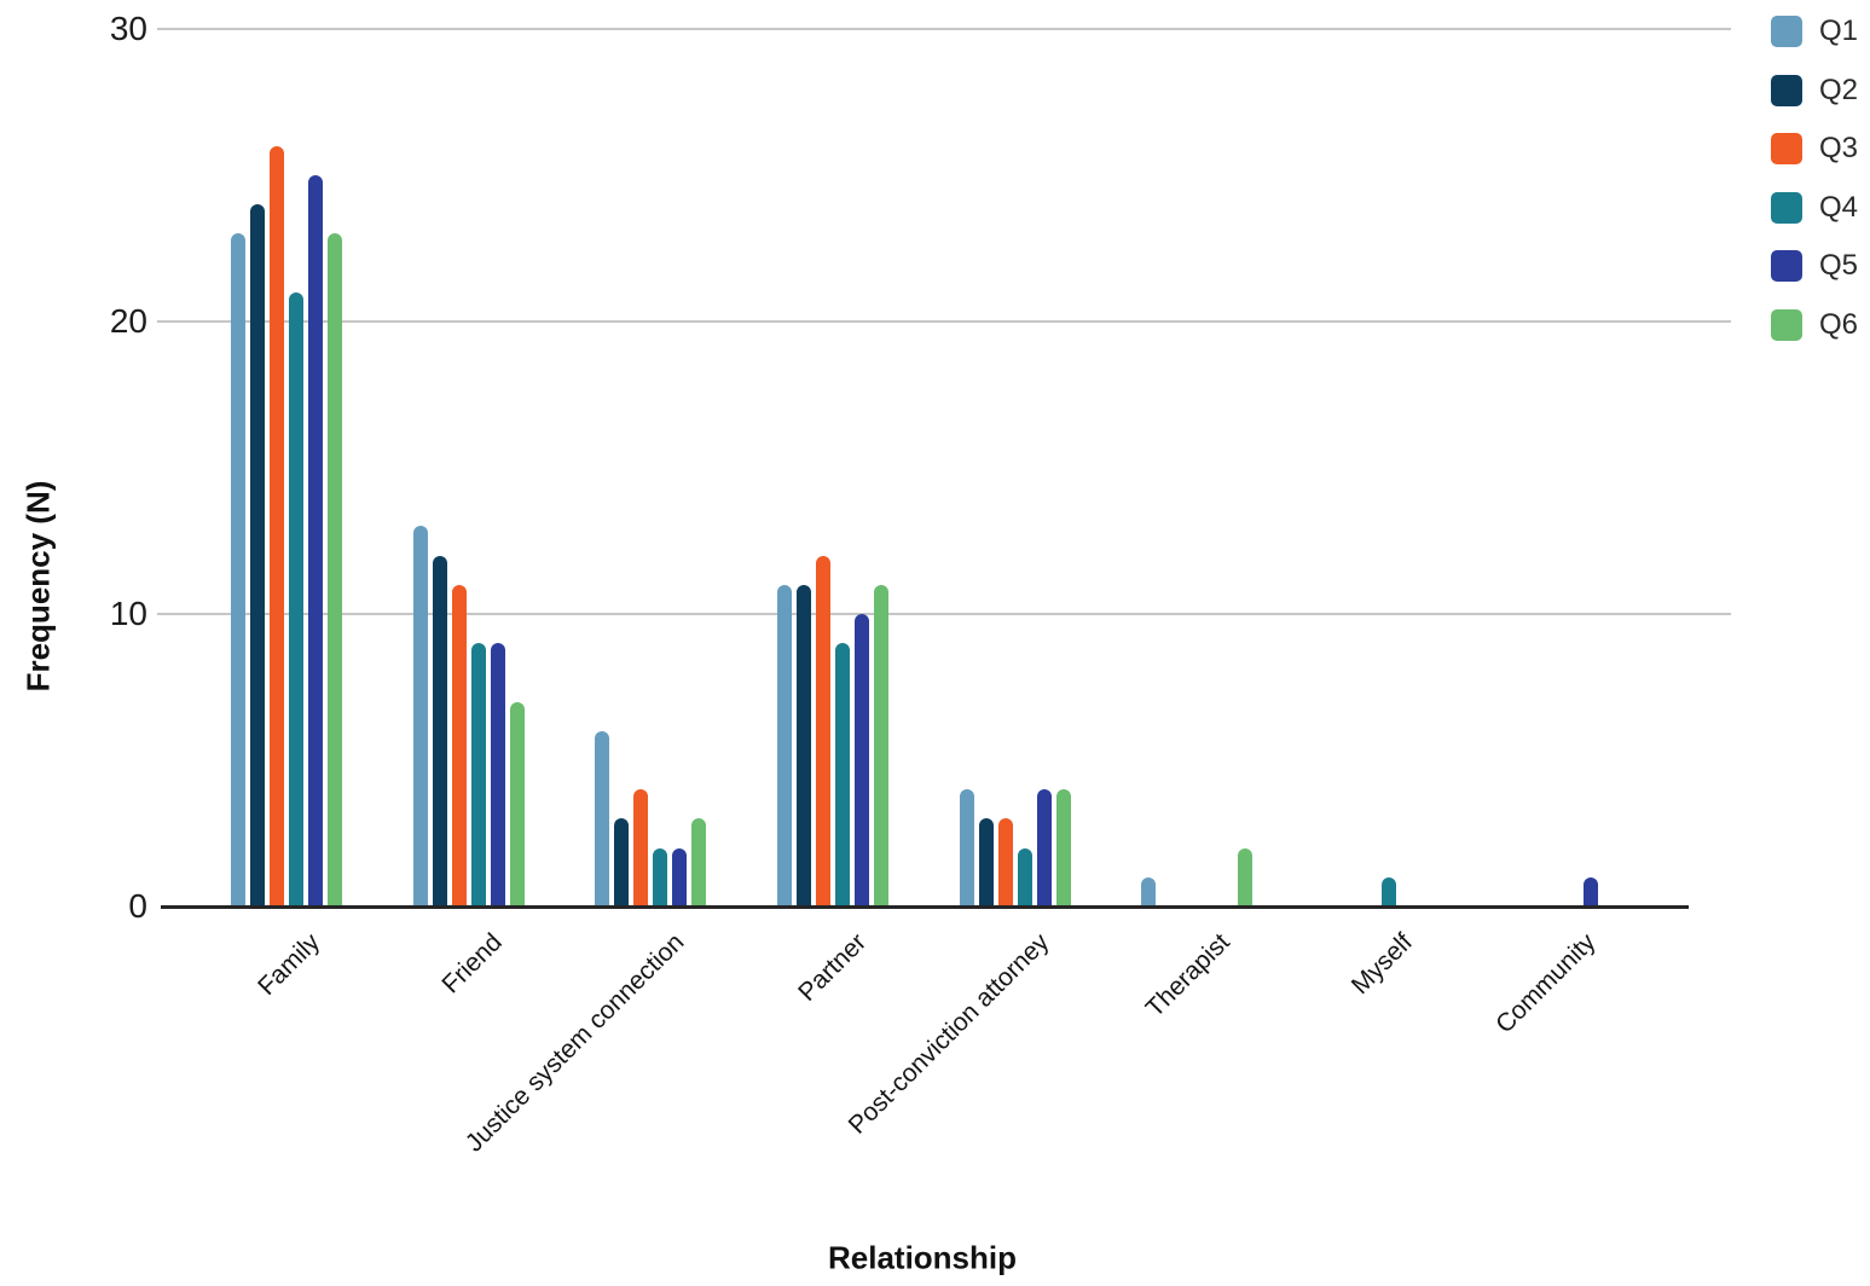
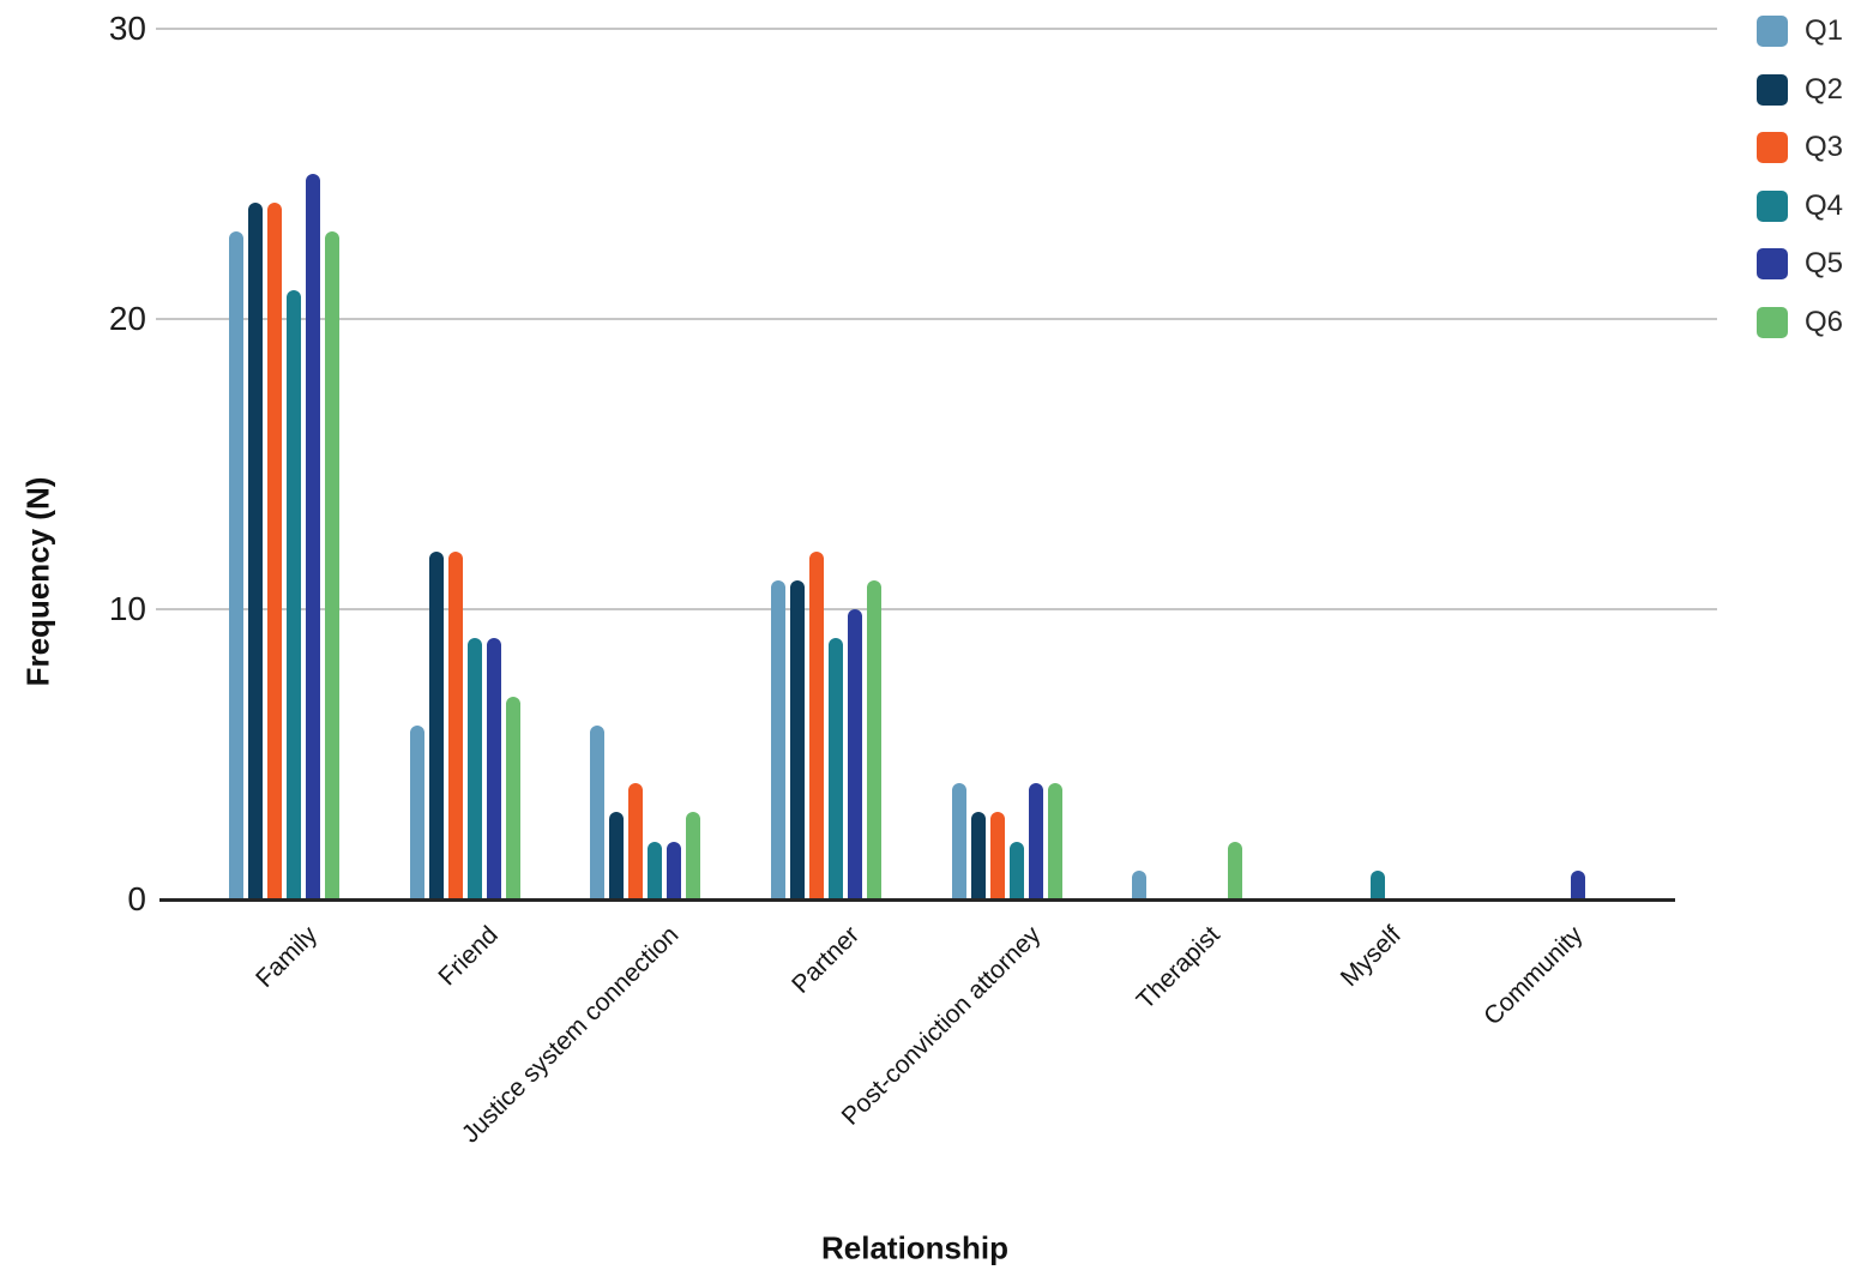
Q3/Family: 26 -> 24
Q1/Friend: 13 -> 6
Q3/Friend: 11 -> 12
